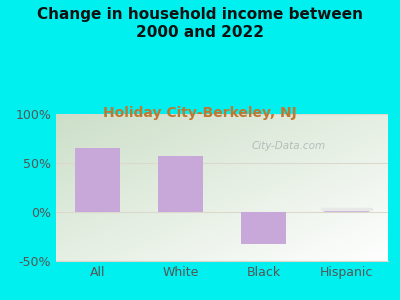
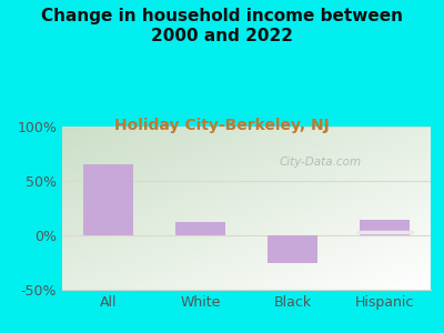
White: 57% -> 12%
Black: -33% -> -26%
Hispanic: 3% -> 14%
